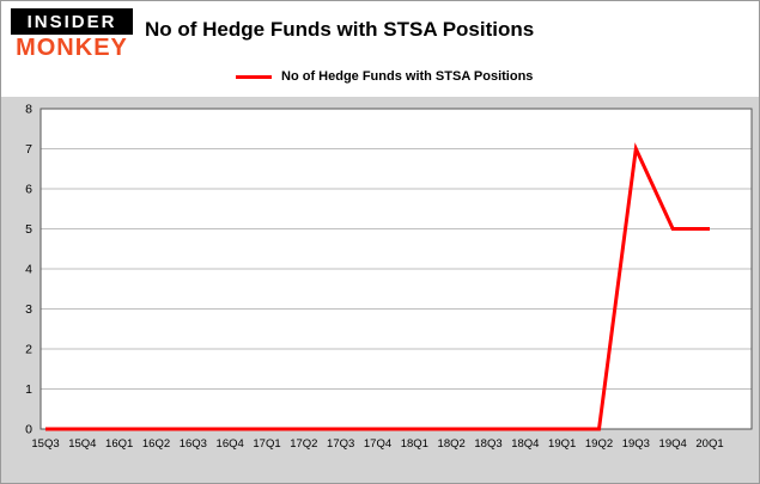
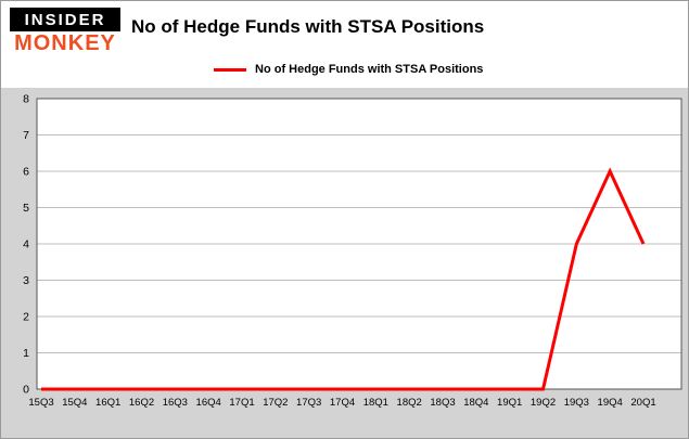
19Q3: 7 -> 4
19Q4: 5 -> 6
20Q1: 5 -> 4
